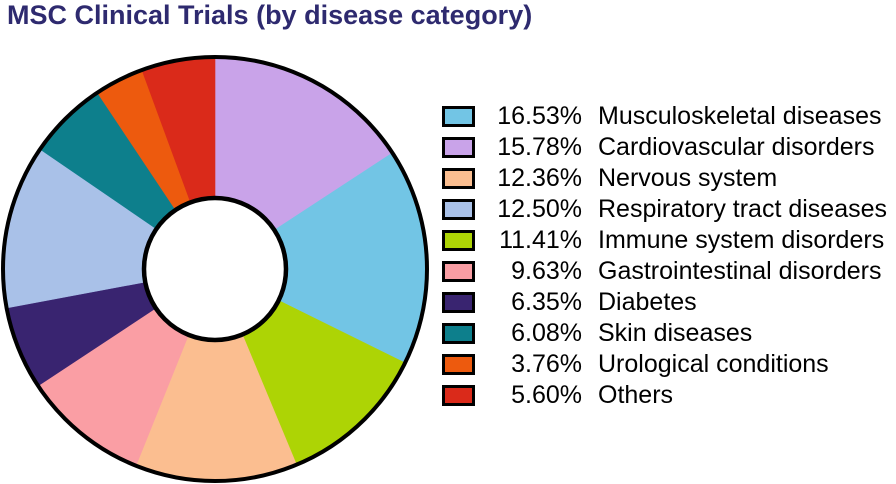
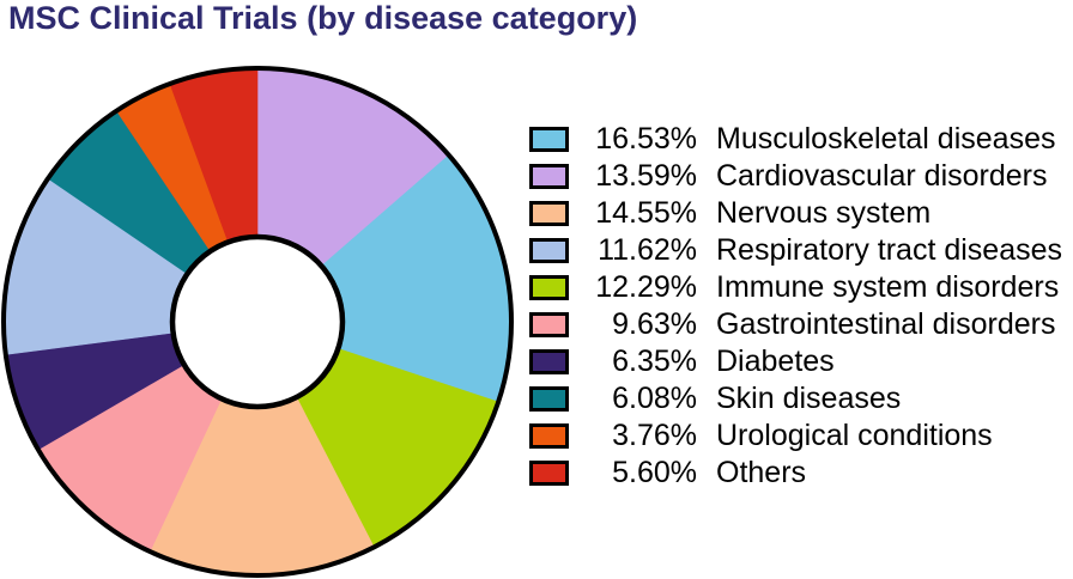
Cardiovascular disorders: 15.78% -> 13.59%
Nervous system: 12.36% -> 14.55%
Respiratory tract diseases: 12.50% -> 11.62%
Immune system disorders: 11.41% -> 12.29%
